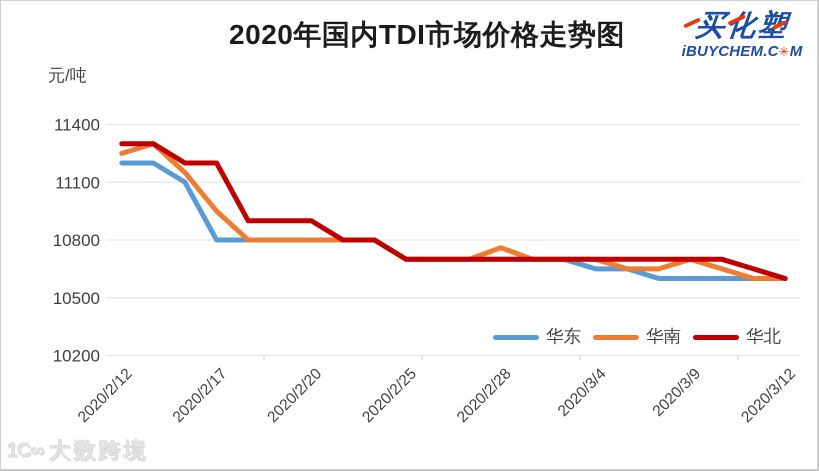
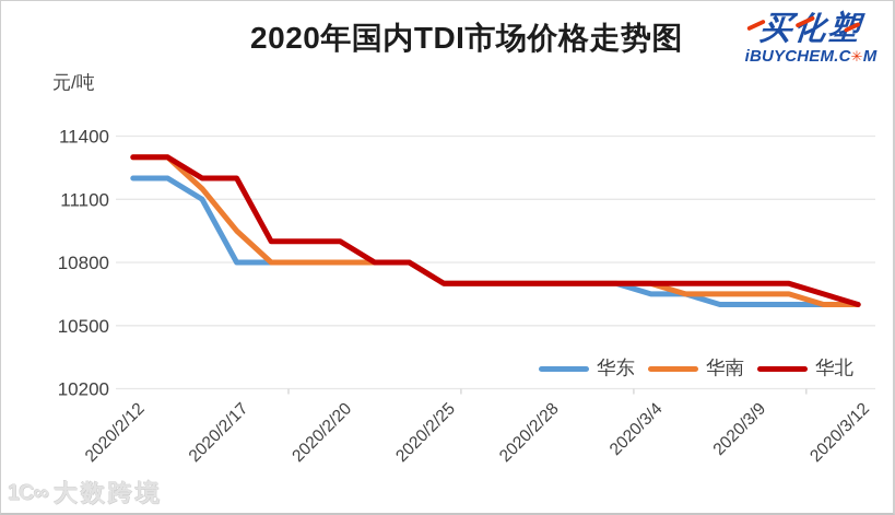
华南/2020/2/12: 11250 -> 11300
华南/2020/2/28: 10760 -> 10700
华南/2020/3/9: 10700 -> 10650
